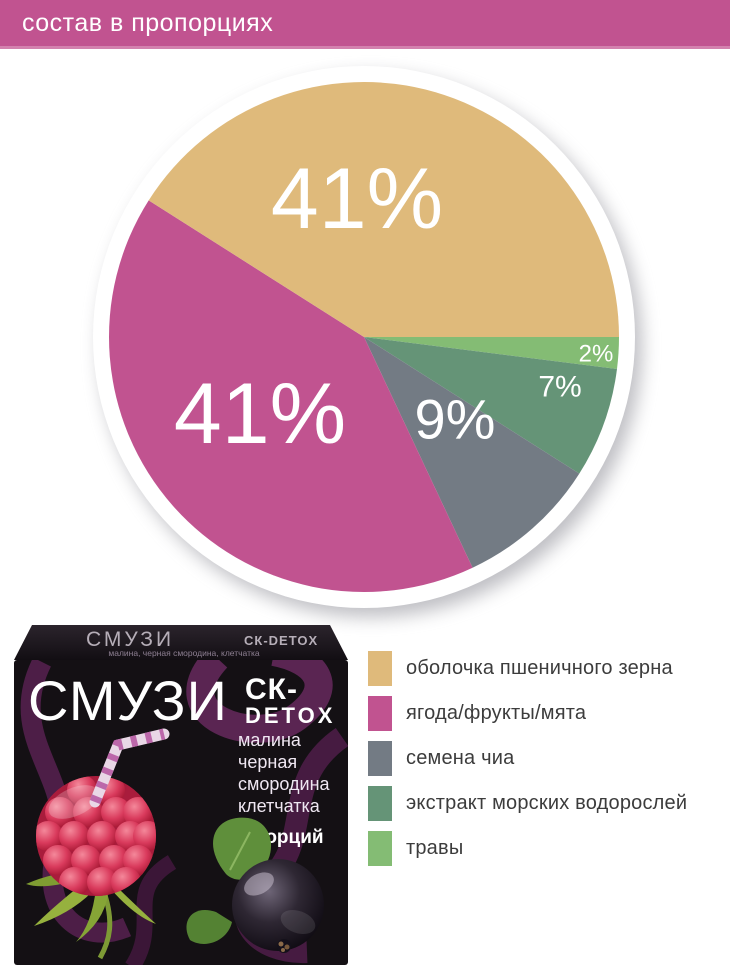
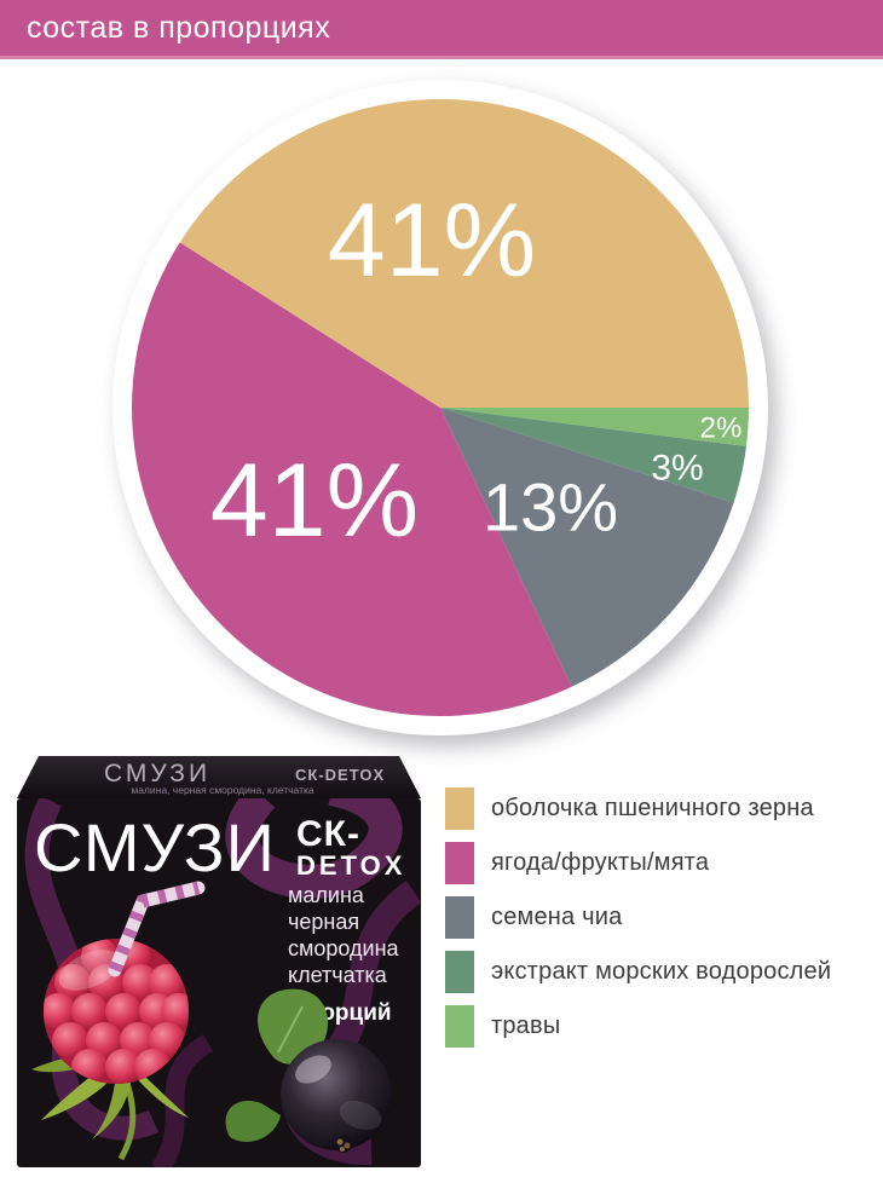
экстракт морских водорослей: 7% -> 3%
семена чиа: 9% -> 13%
